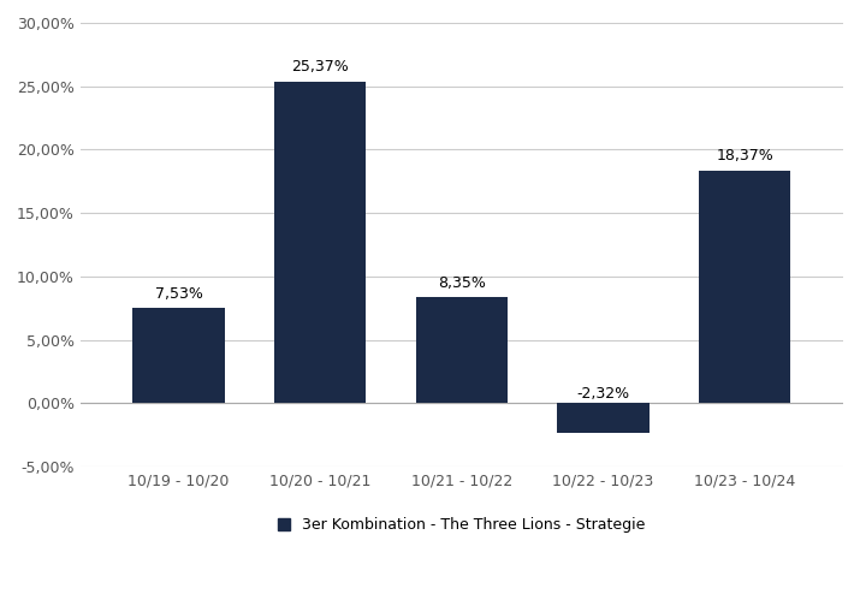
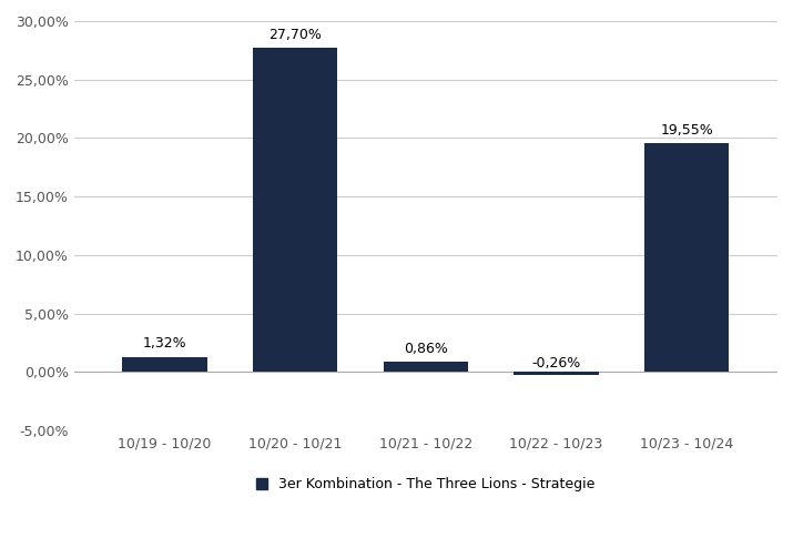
10/19 - 10/20: 7,53% -> 1,32%
10/20 - 10/21: 25,37% -> 27,70%
10/21 - 10/22: 8,35% -> 0,86%
10/22 - 10/23: -2,32% -> -0,26%
10/23 - 10/24: 18,37% -> 19,55%
